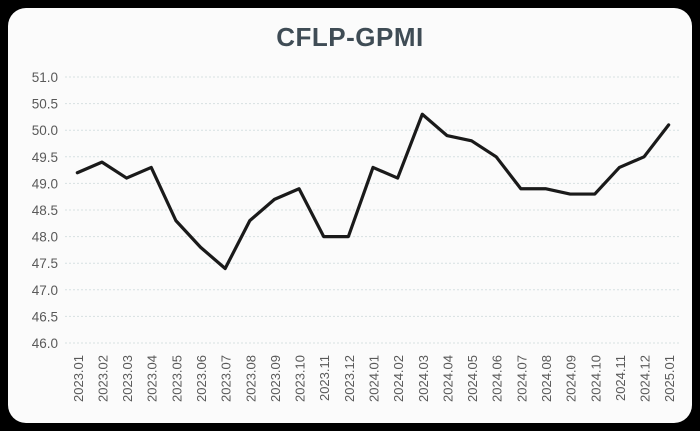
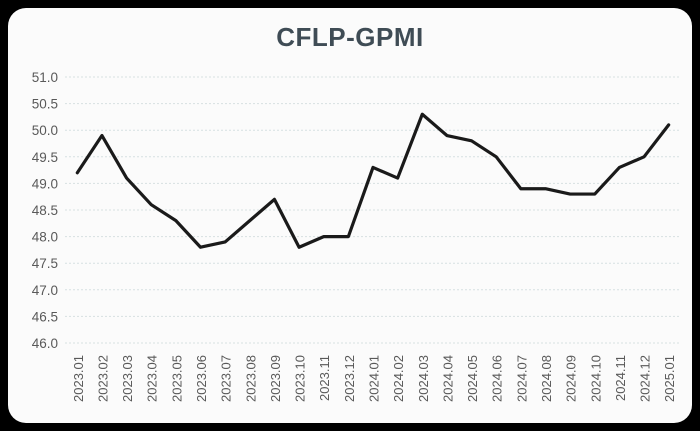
2023.02: 49.4 -> 49.9
2023.04: 49.3 -> 48.6
2023.07: 47.4 -> 47.9
2023.10: 48.9 -> 47.8
